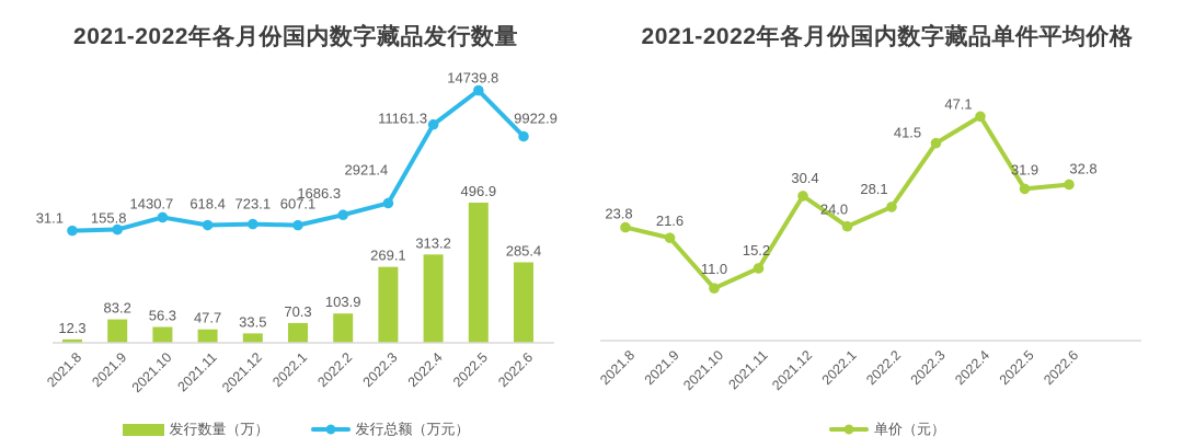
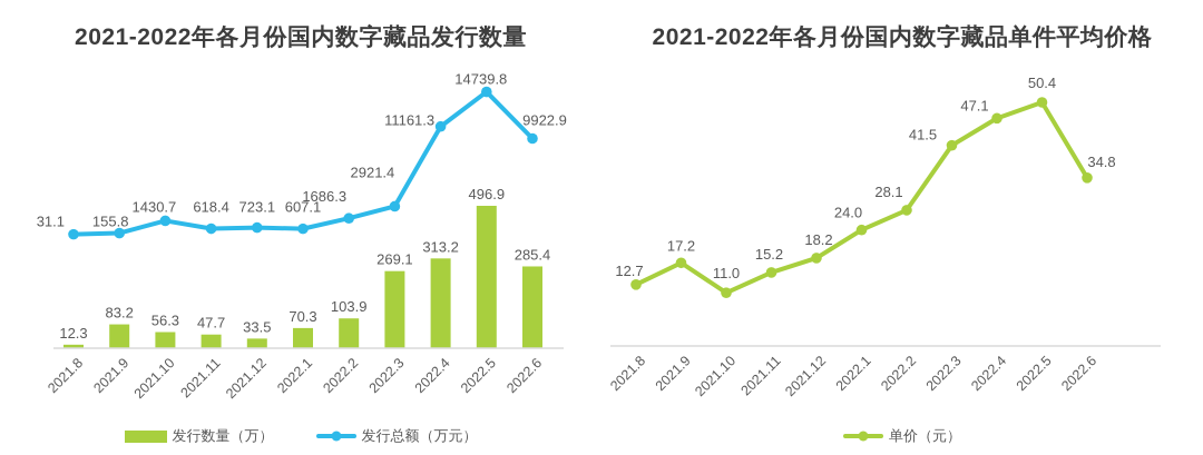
2021-2022年各月份国内数字藏品单件平均价格/2021.8: 23.8 -> 12.7
2021-2022年各月份国内数字藏品单件平均价格/2021.9: 21.6 -> 17.2
2021-2022年各月份国内数字藏品单件平均价格/2021.12: 30.4 -> 18.2
2021-2022年各月份国内数字藏品单件平均价格/2022.5: 31.9 -> 50.4
2021-2022年各月份国内数字藏品单件平均价格/2022.6: 32.8 -> 34.8
